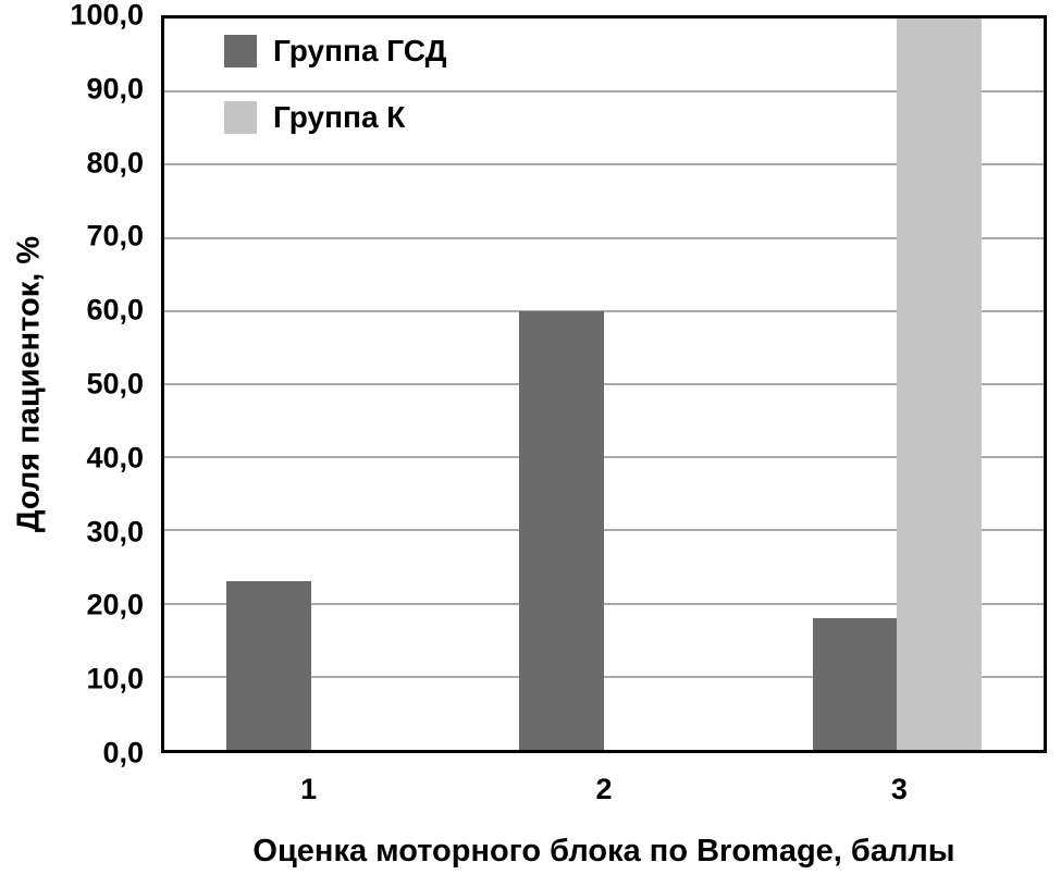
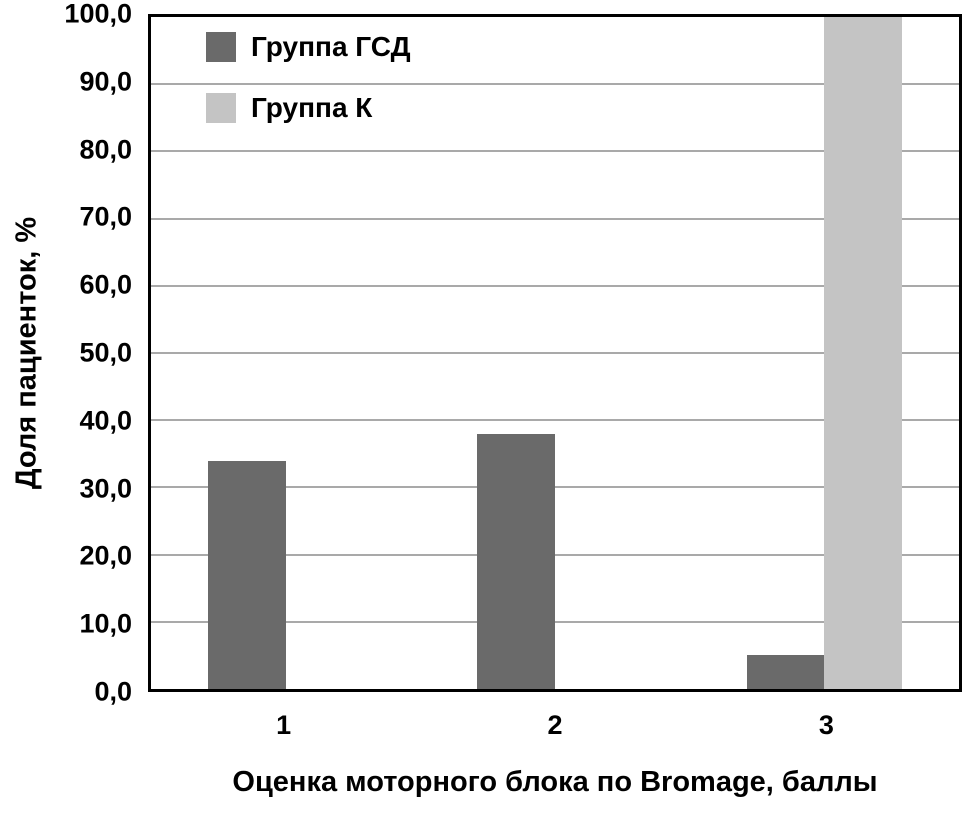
Группа ГСД/1: 23 -> 34
Группа ГСД/2: 60 -> 38
Группа ГСД/3: 18 -> 5
